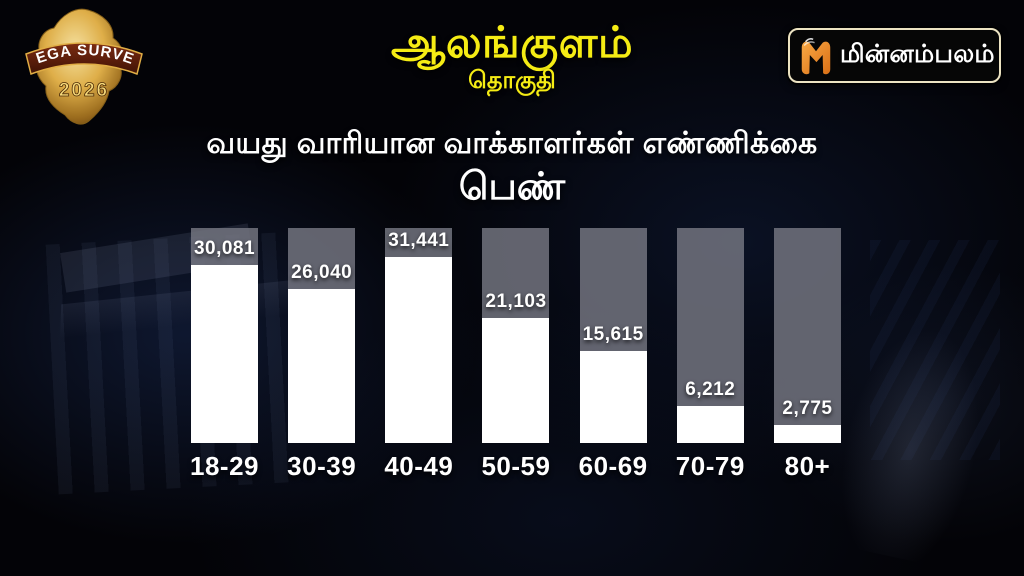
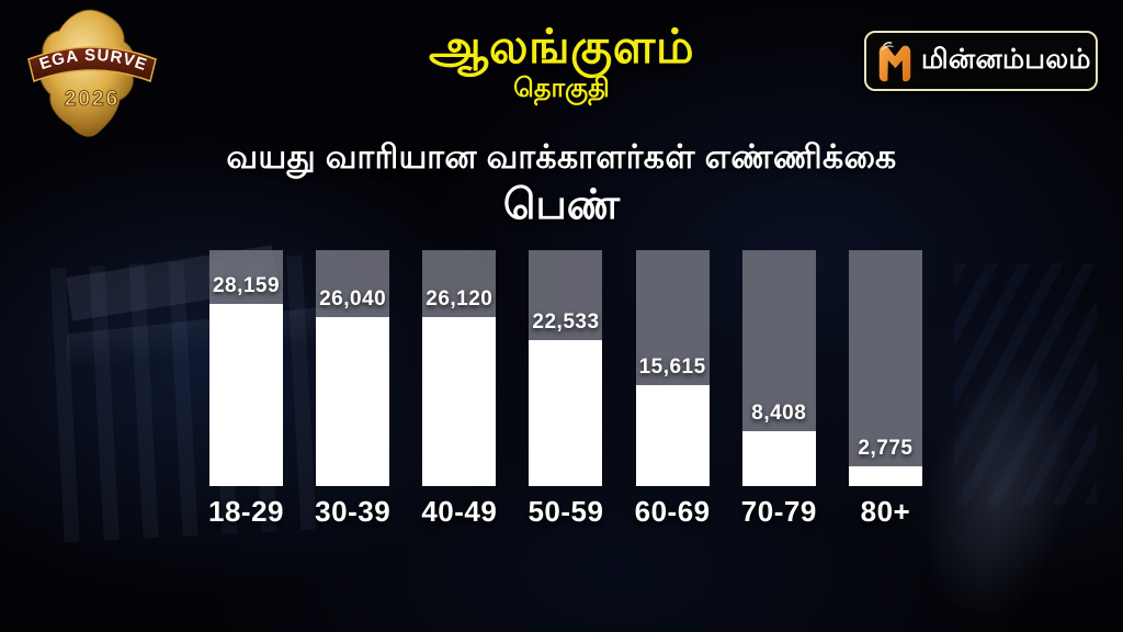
18-29: 30,081 -> 28,159
40-49: 31,441 -> 26,120
50-59: 21,103 -> 22,533
70-79: 6,212 -> 8,408
